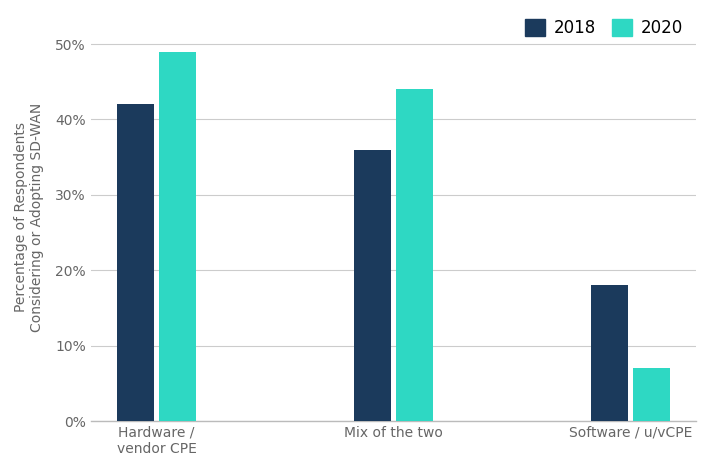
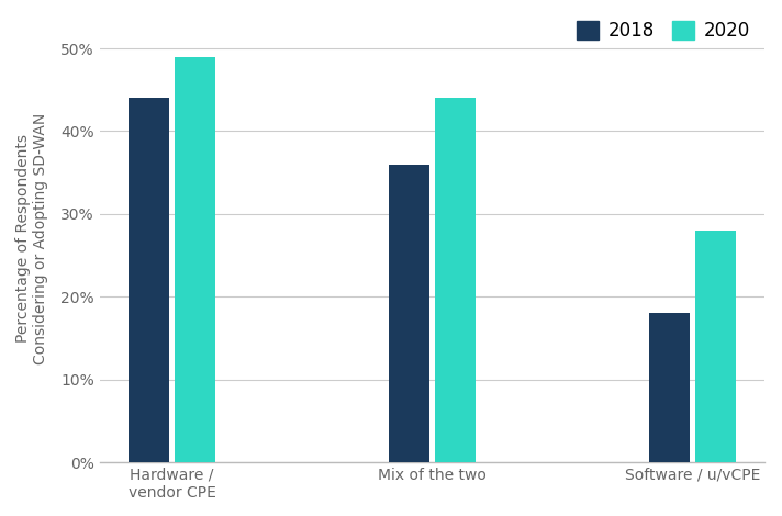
2018/Hardware / vendor CPE: 42% -> 44%
2020/Software / u/vCPE: 7% -> 28%
